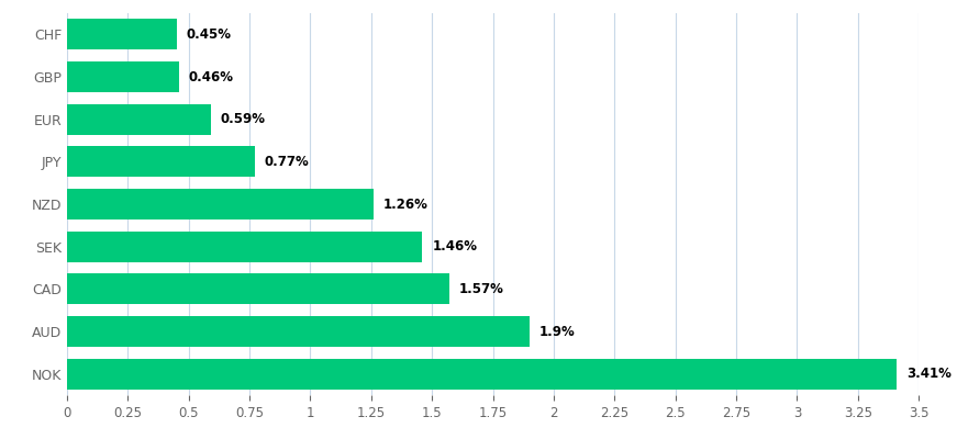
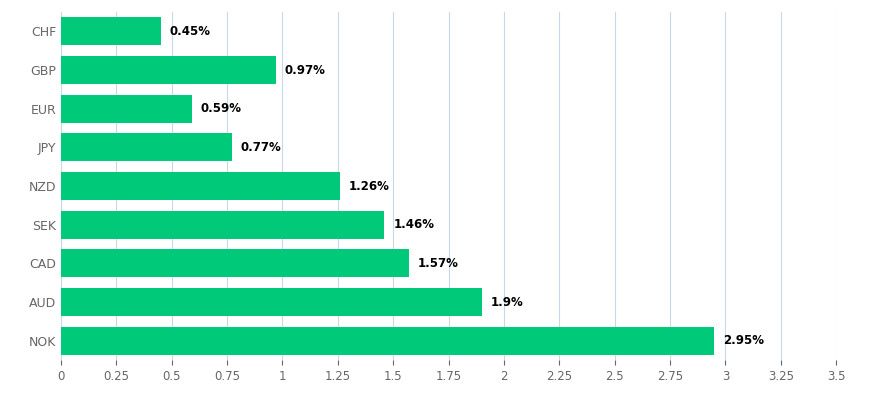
GBP: 0.46% -> 0.97%
NOK: 3.41% -> 2.95%
